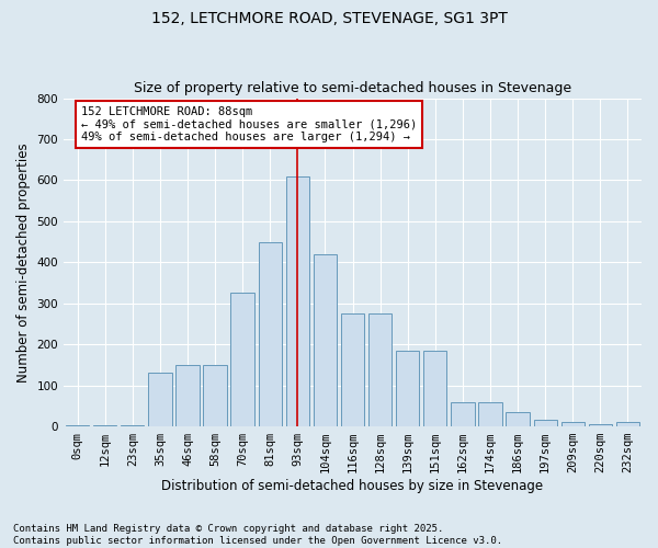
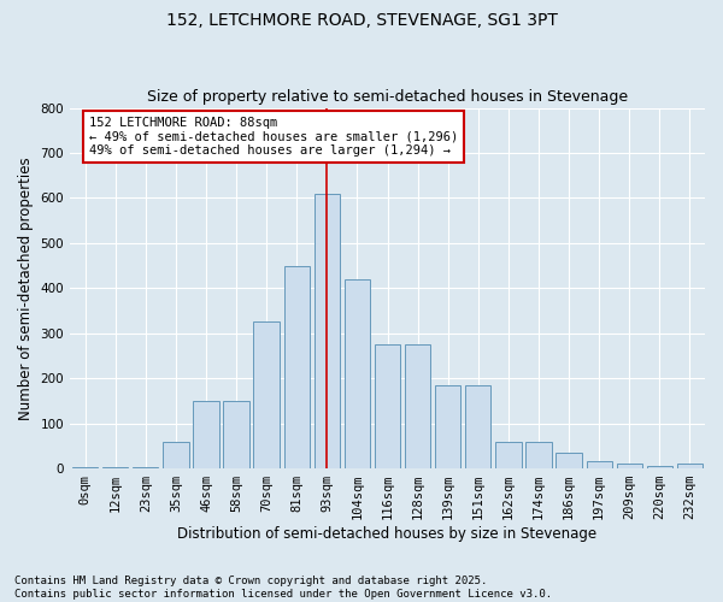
35sqm: 130 -> 60
